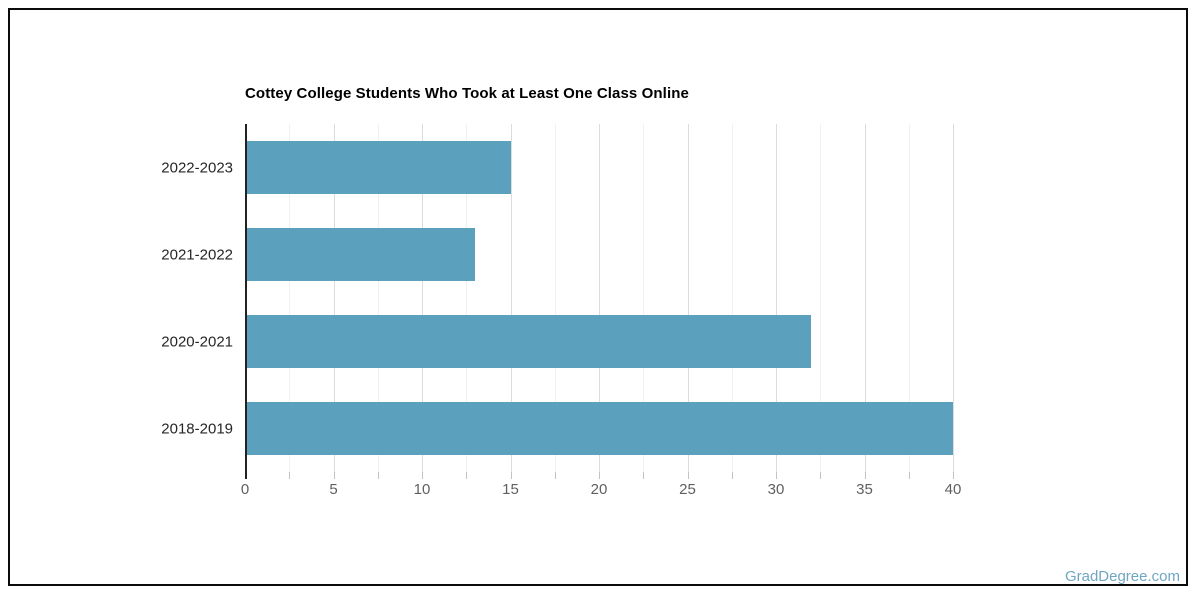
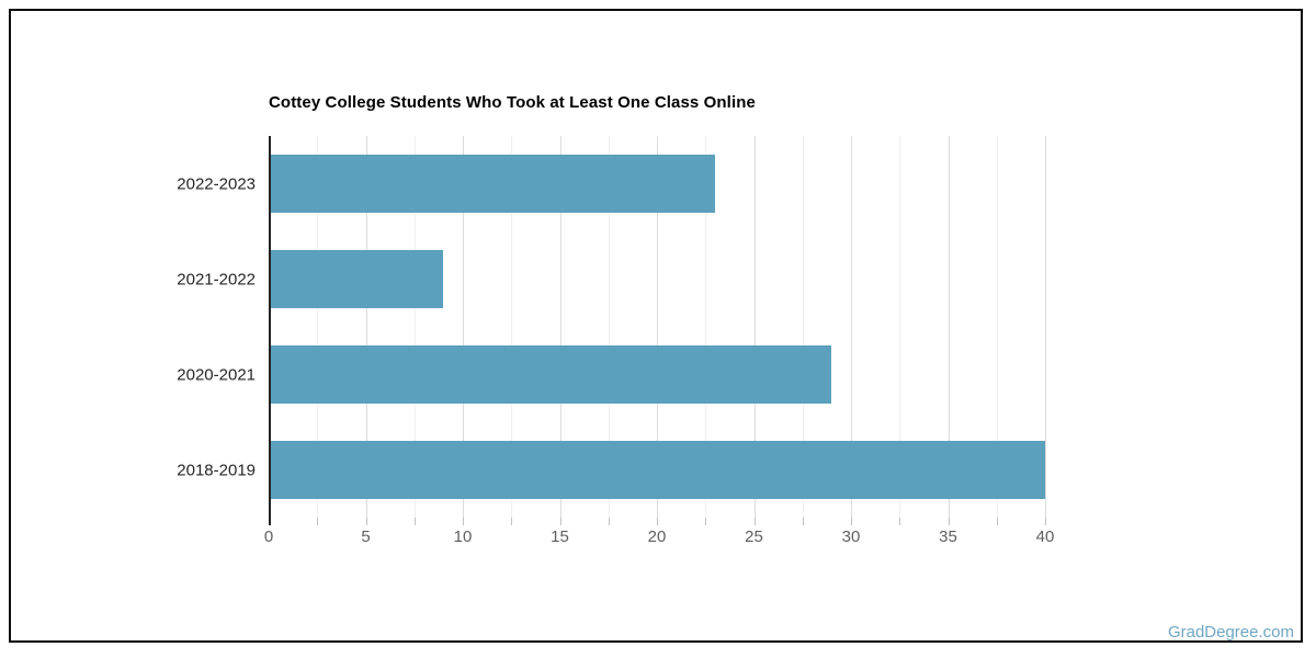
2022-2023: 15 -> 23
2021-2022: 13 -> 9
2020-2021: 32 -> 29
